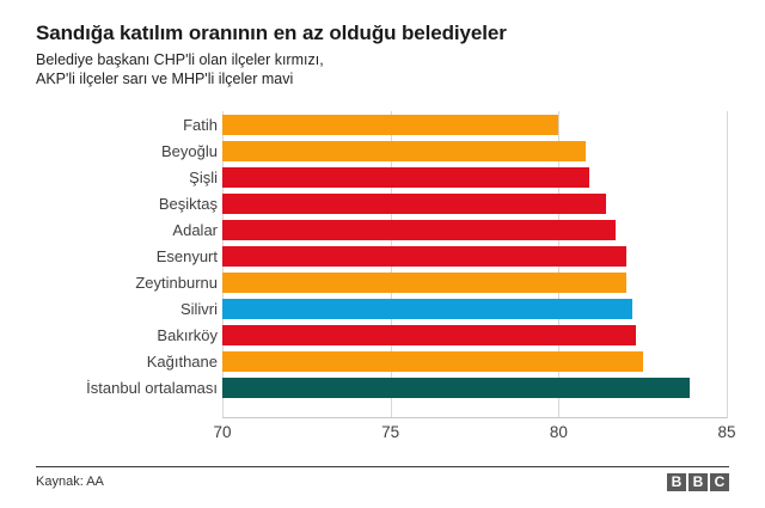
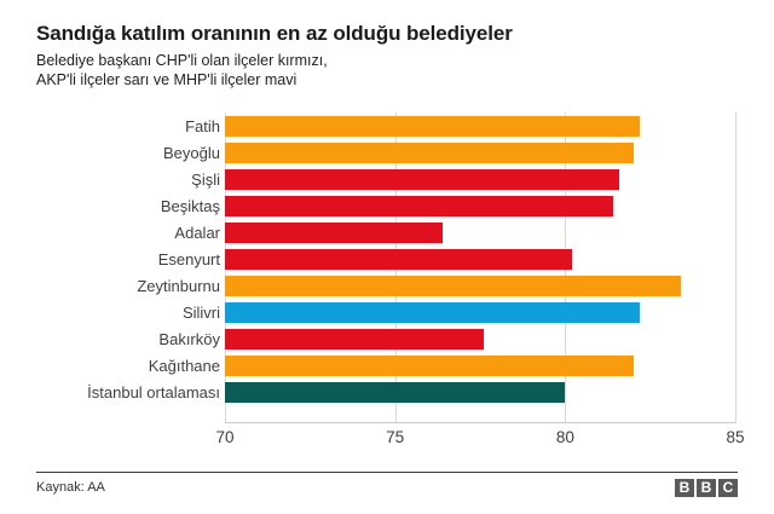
Fatih: 80.0 -> 82.2
Beyoğlu: 80.8 -> 82.0
Şişli: 80.9 -> 81.6
Adalar: 81.7 -> 76.4
Esenyurt: 82.0 -> 80.2
Zeytinburnu: 82.0 -> 83.4
Bakırköy: 82.3 -> 77.6
Kağıthane: 82.5 -> 82.0
İstanbul ortalaması: 83.9 -> 80.0
